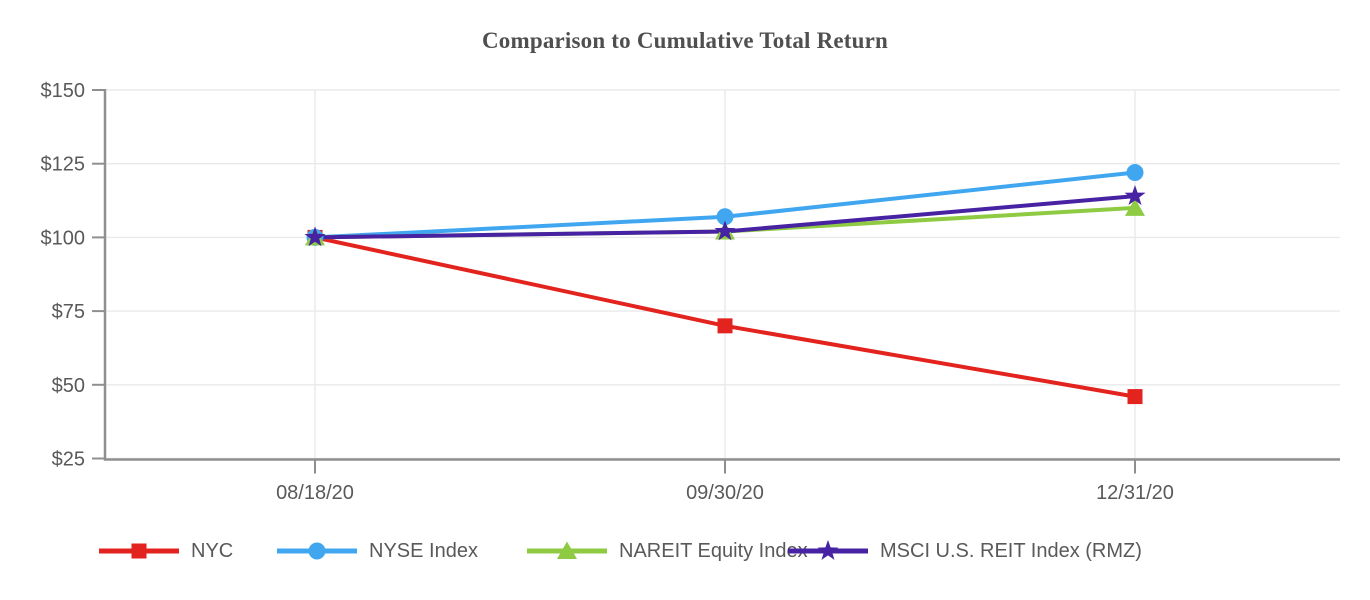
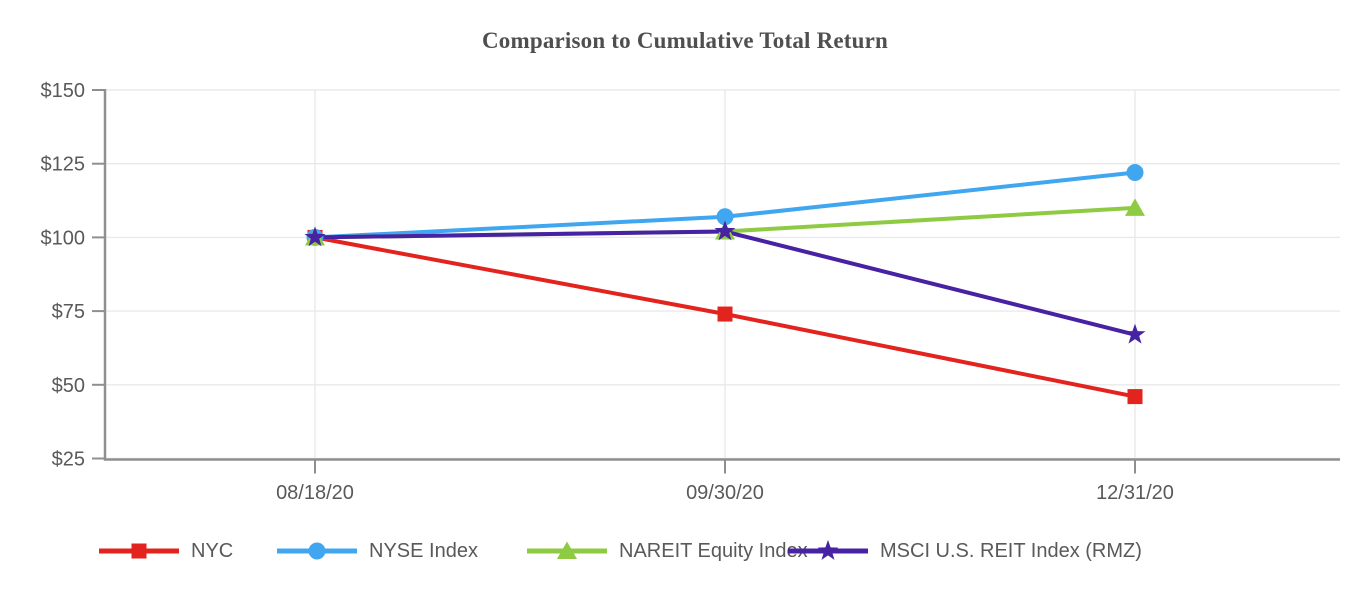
NYC/09/30/20: $70 -> $74
MSCI U.S. REIT Index (RMZ)/12/31/20: $114 -> $67
